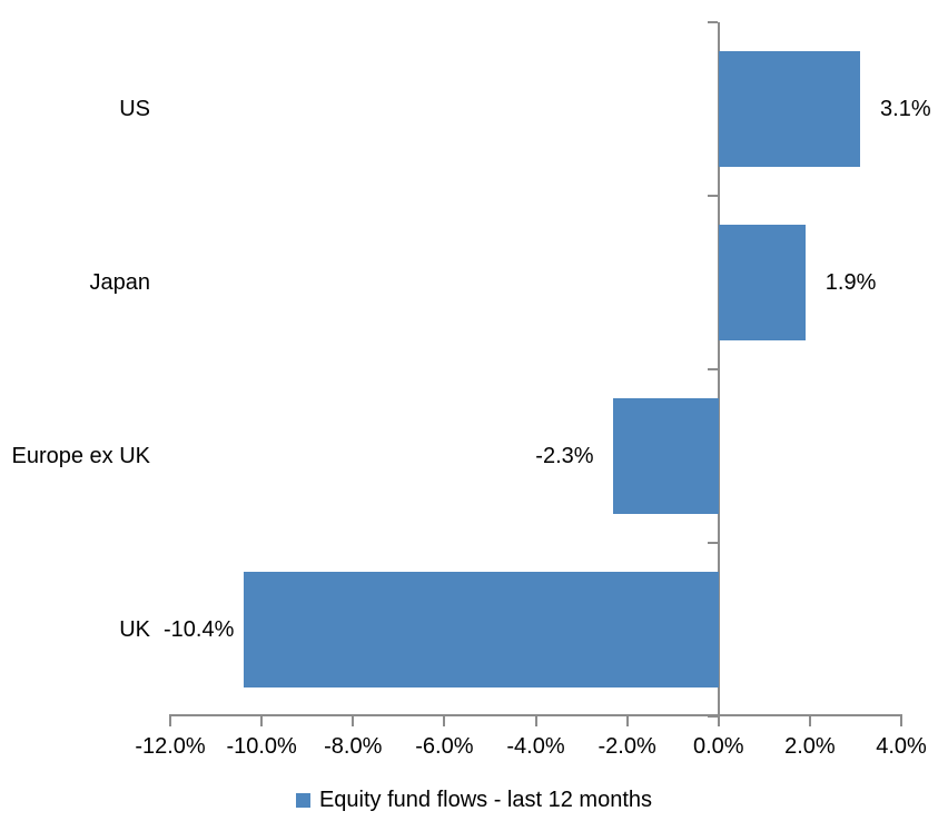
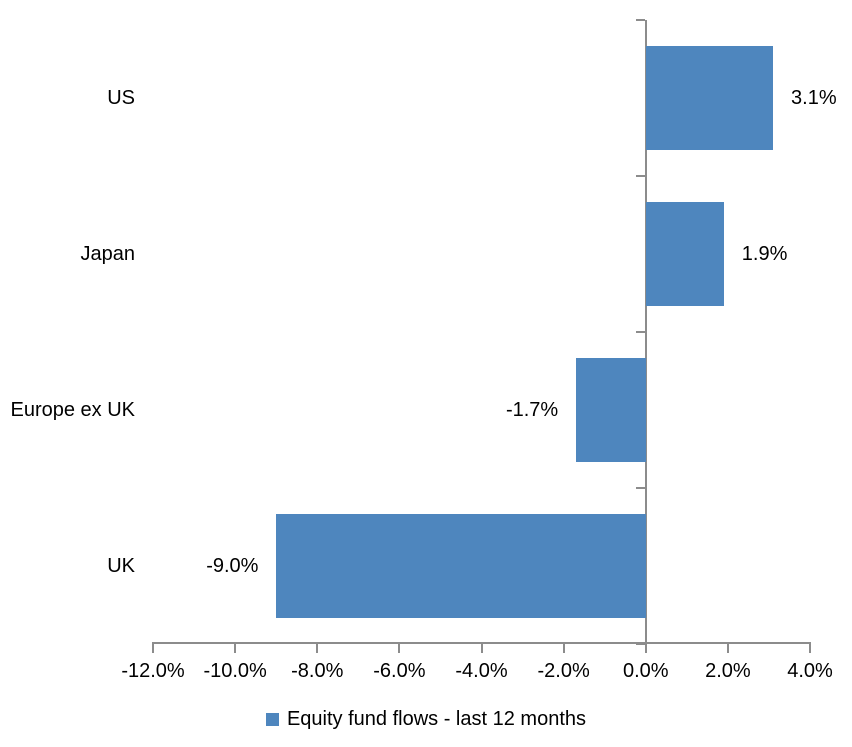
Europe ex UK: -2.3% -> -1.7%
UK: -10.4% -> -9.0%
